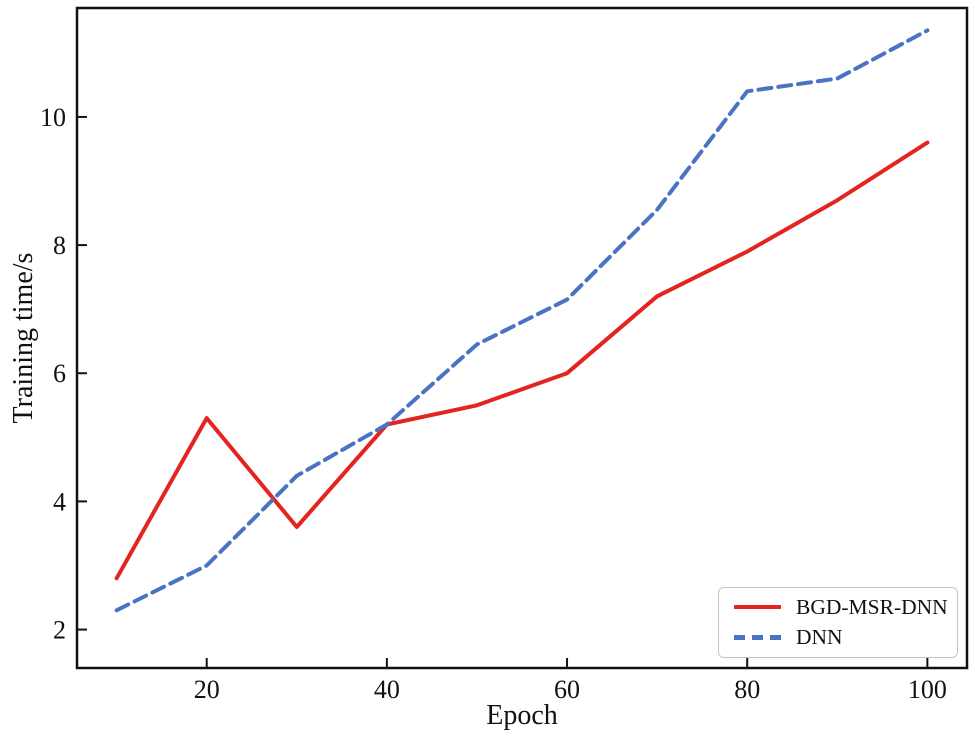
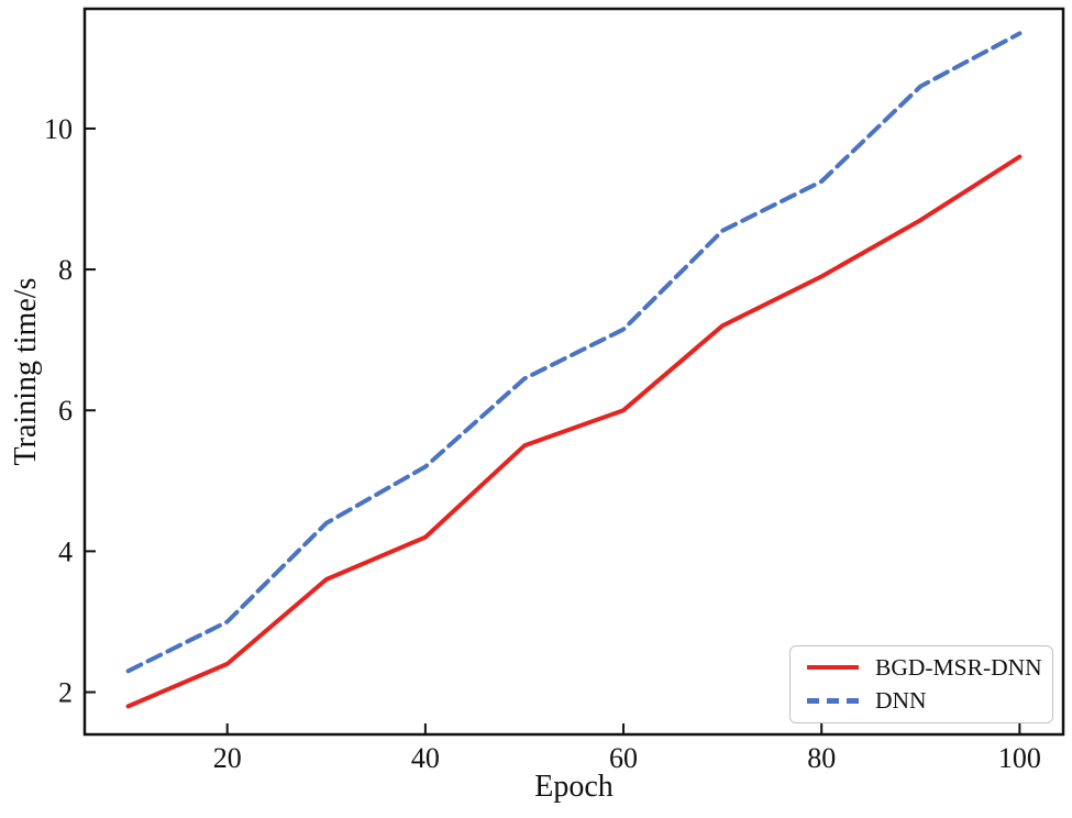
BGD-MSR-DNN/10: 2.8 -> 1.8
BGD-MSR-DNN/20: 5.3 -> 2.4
BGD-MSR-DNN/40: 5.2 -> 4.2
DNN/80: 10.4 -> 9.2
